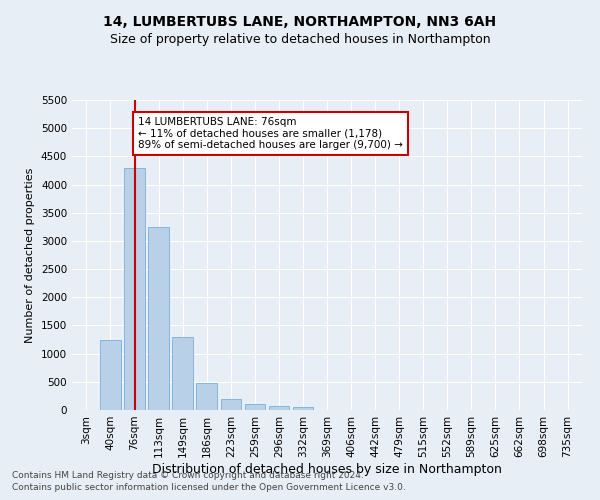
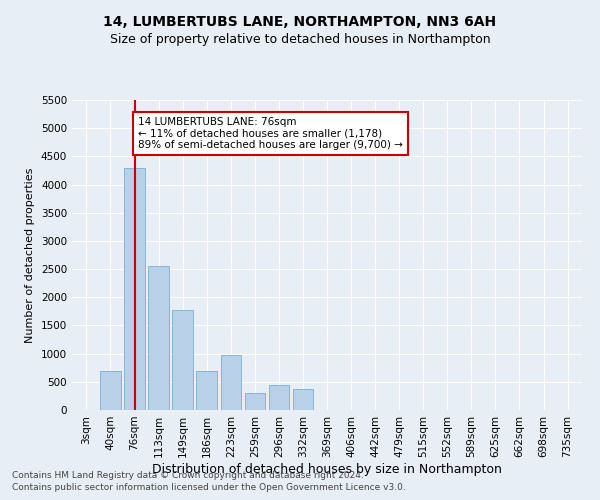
40sqm: 1250 -> 700
113sqm: 3250 -> 2560
149sqm: 1300 -> 1780
186sqm: 480 -> 700
223sqm: 200 -> 980
259sqm: 100 -> 300
296sqm: 70 -> 440
332sqm: 60 -> 380
